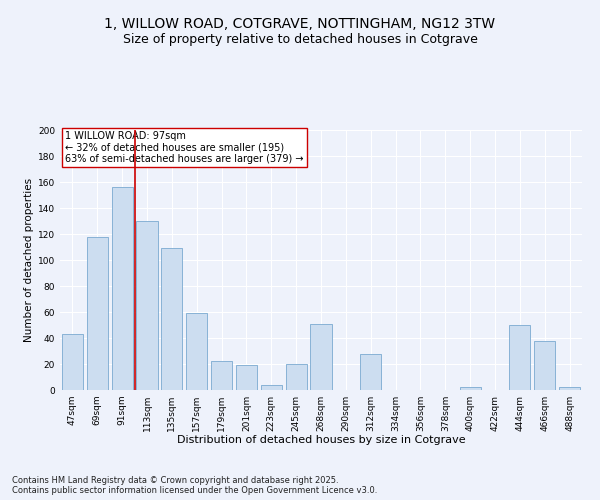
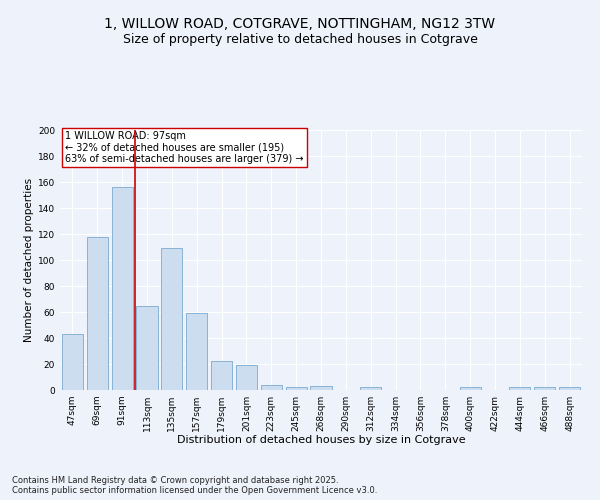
113sqm: 130 -> 65
245sqm: 20 -> 2
268sqm: 51 -> 3
312sqm: 28 -> 2
444sqm: 50 -> 2
466sqm: 38 -> 2
